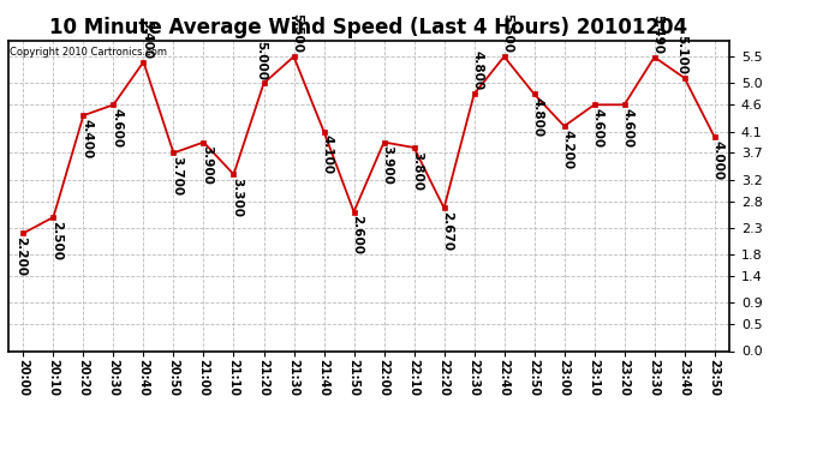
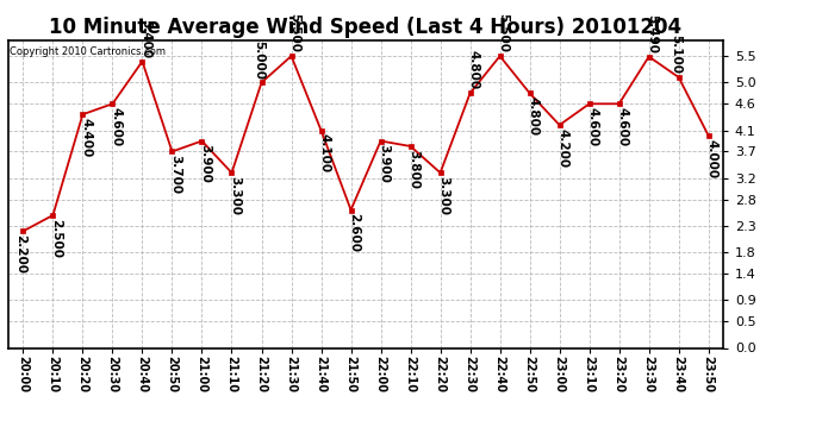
22:20: 2.670 -> 3.300
